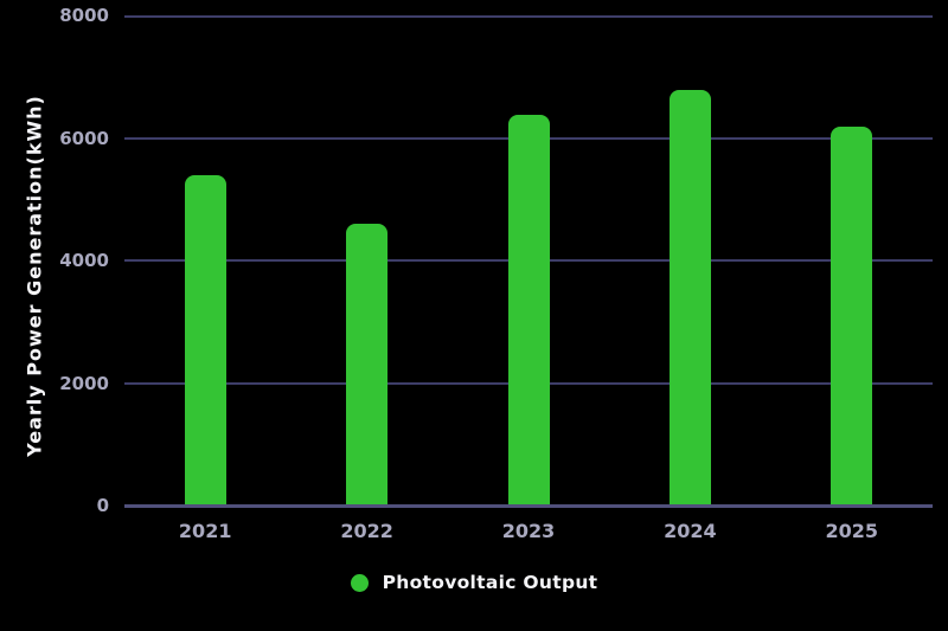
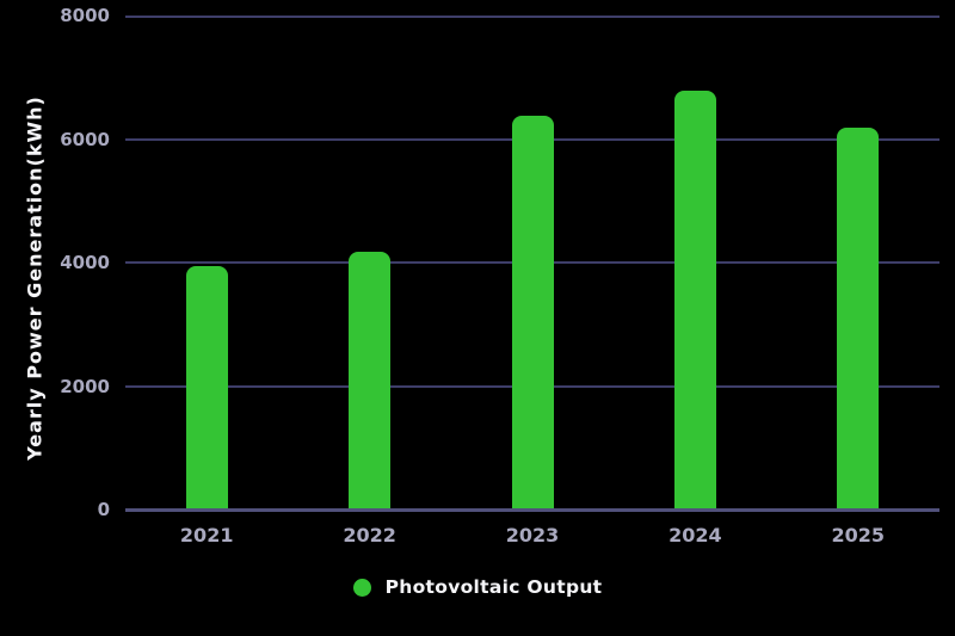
2021: 5400 -> 4000
2022: 4600 -> 4200
